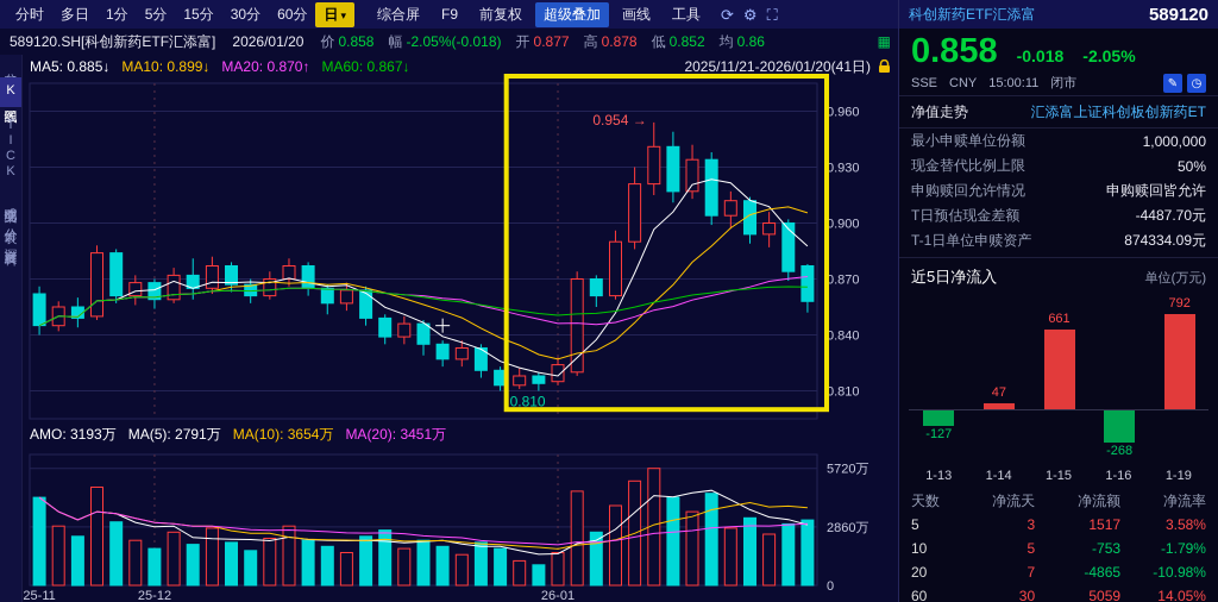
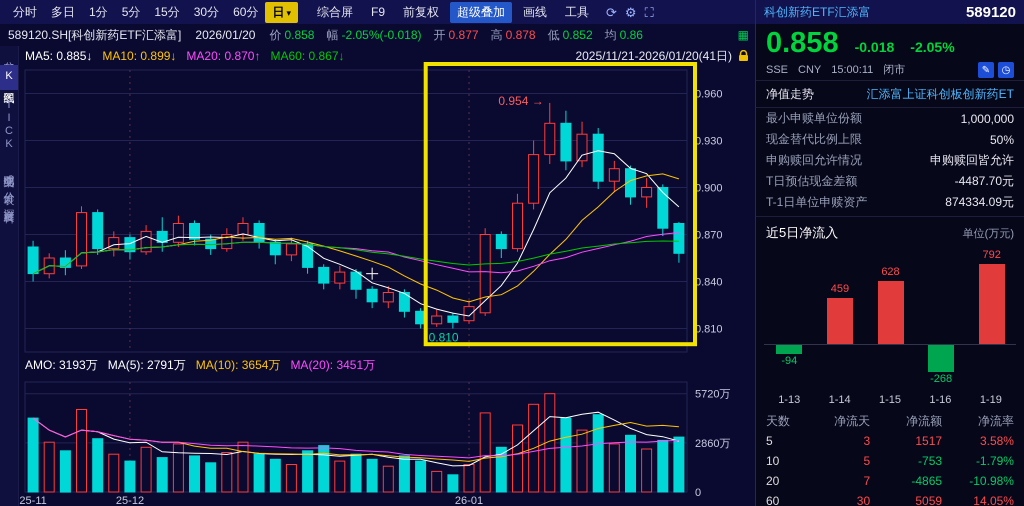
近5日净流入/1-13: -127 -> -94
近5日净流入/1-14: 47 -> 459
近5日净流入/1-15: 661 -> 628
